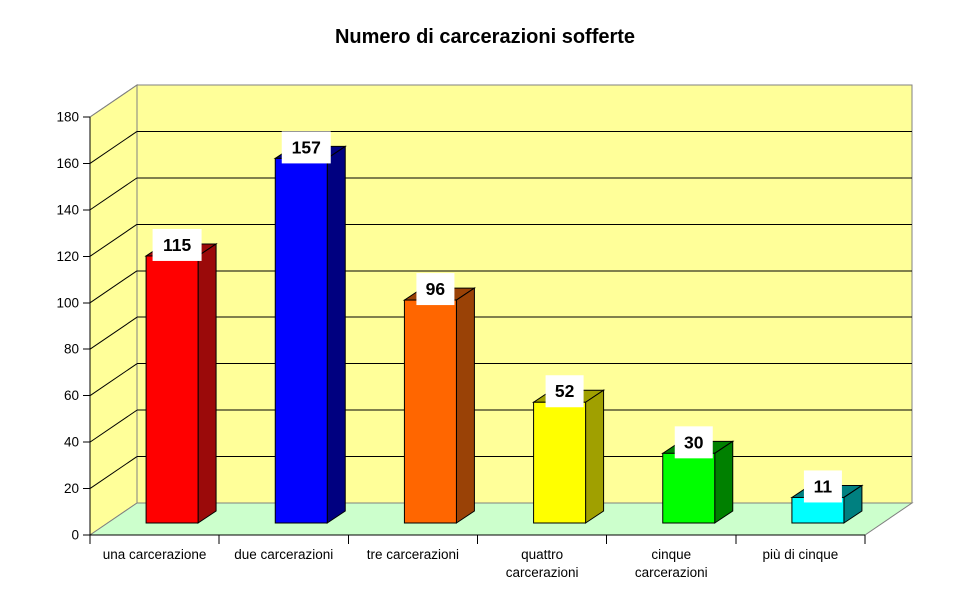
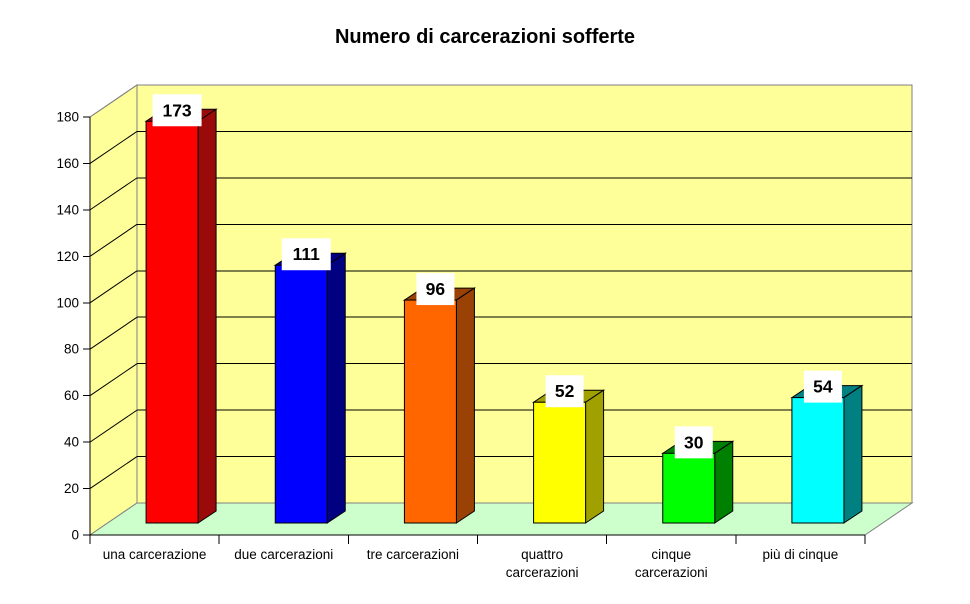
una carcerazione: 115 -> 173
due carcerazioni: 157 -> 111
più di cinque: 11 -> 54
